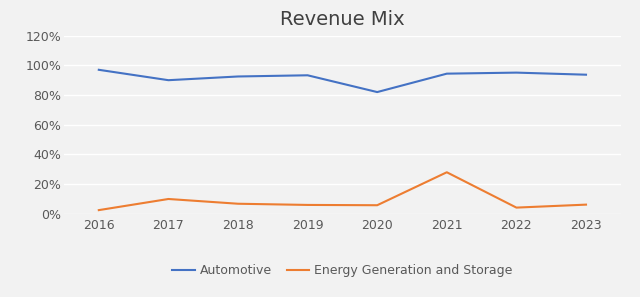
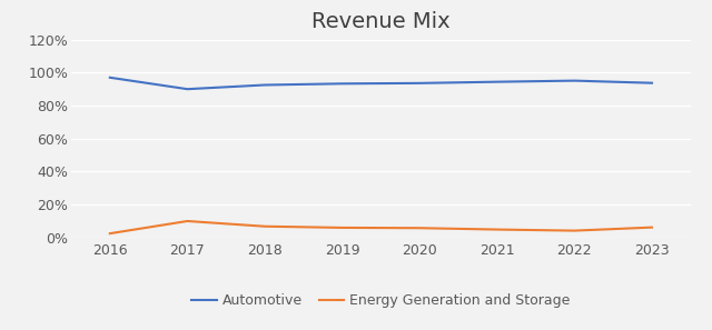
Automotive/2020: 82% -> 94%
Energy Generation and Storage/2021: 28% -> 5%
